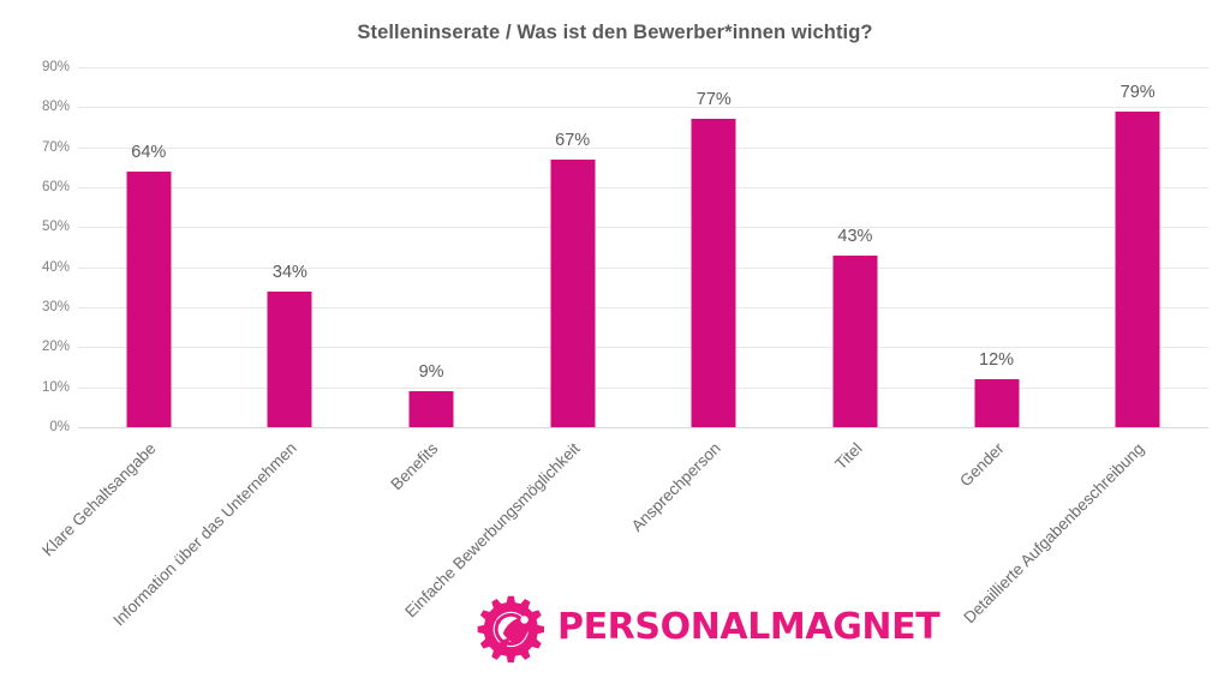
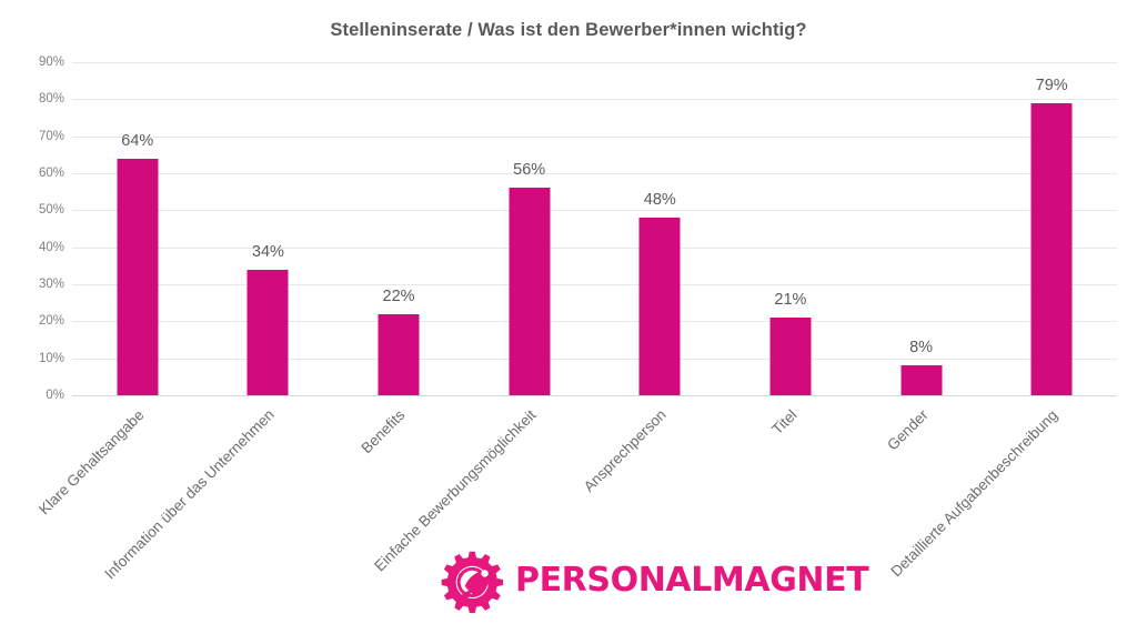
Benefits: 9% -> 22%
Einfache Bewerbungsmöglichkeit: 67% -> 56%
Ansprechperson: 77% -> 48%
Titel: 43% -> 21%
Gender: 12% -> 8%
